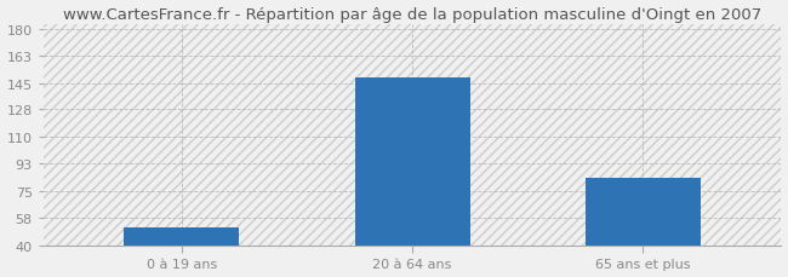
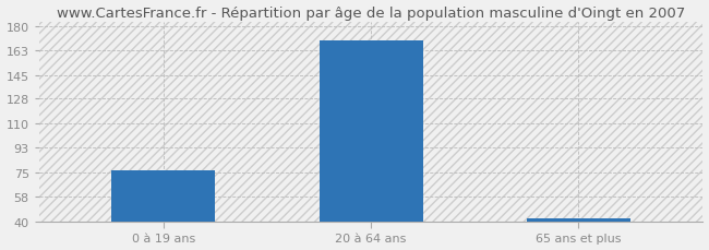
0 à 19 ans: 52 -> 77
20 à 64 ans: 149 -> 170
65 ans et plus: 84 -> 42
